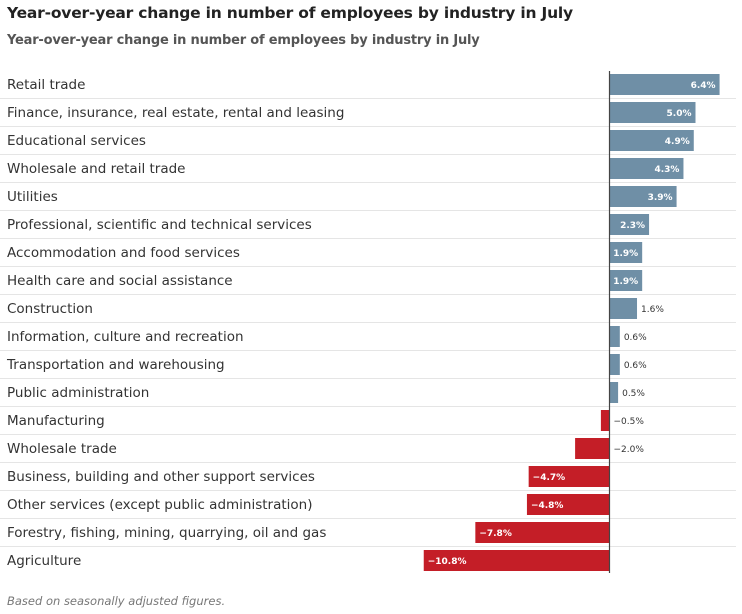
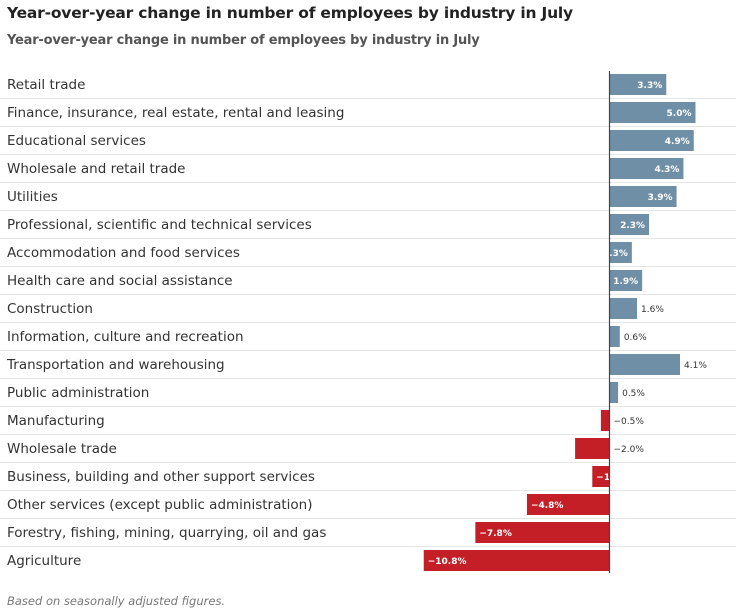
Retail trade: 6.4% -> 3.3%
Accommodation and food services: 1.9% -> 1.3%
Transportation and warehousing: 0.6% -> 4.1%
Business, building and other support services: −4.7% -> −1.0%
